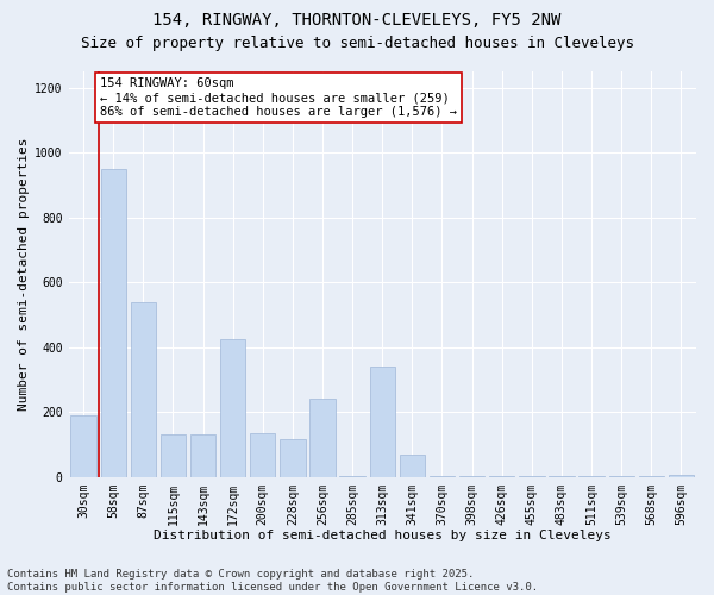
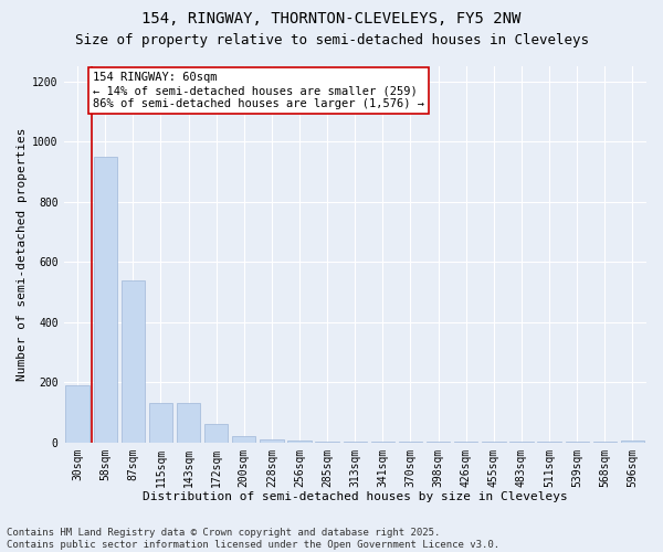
172sqm: 425 -> 60
200sqm: 135 -> 20
228sqm: 115 -> 10
256sqm: 240 -> 5
313sqm: 340 -> 2
341sqm: 70 -> 2
